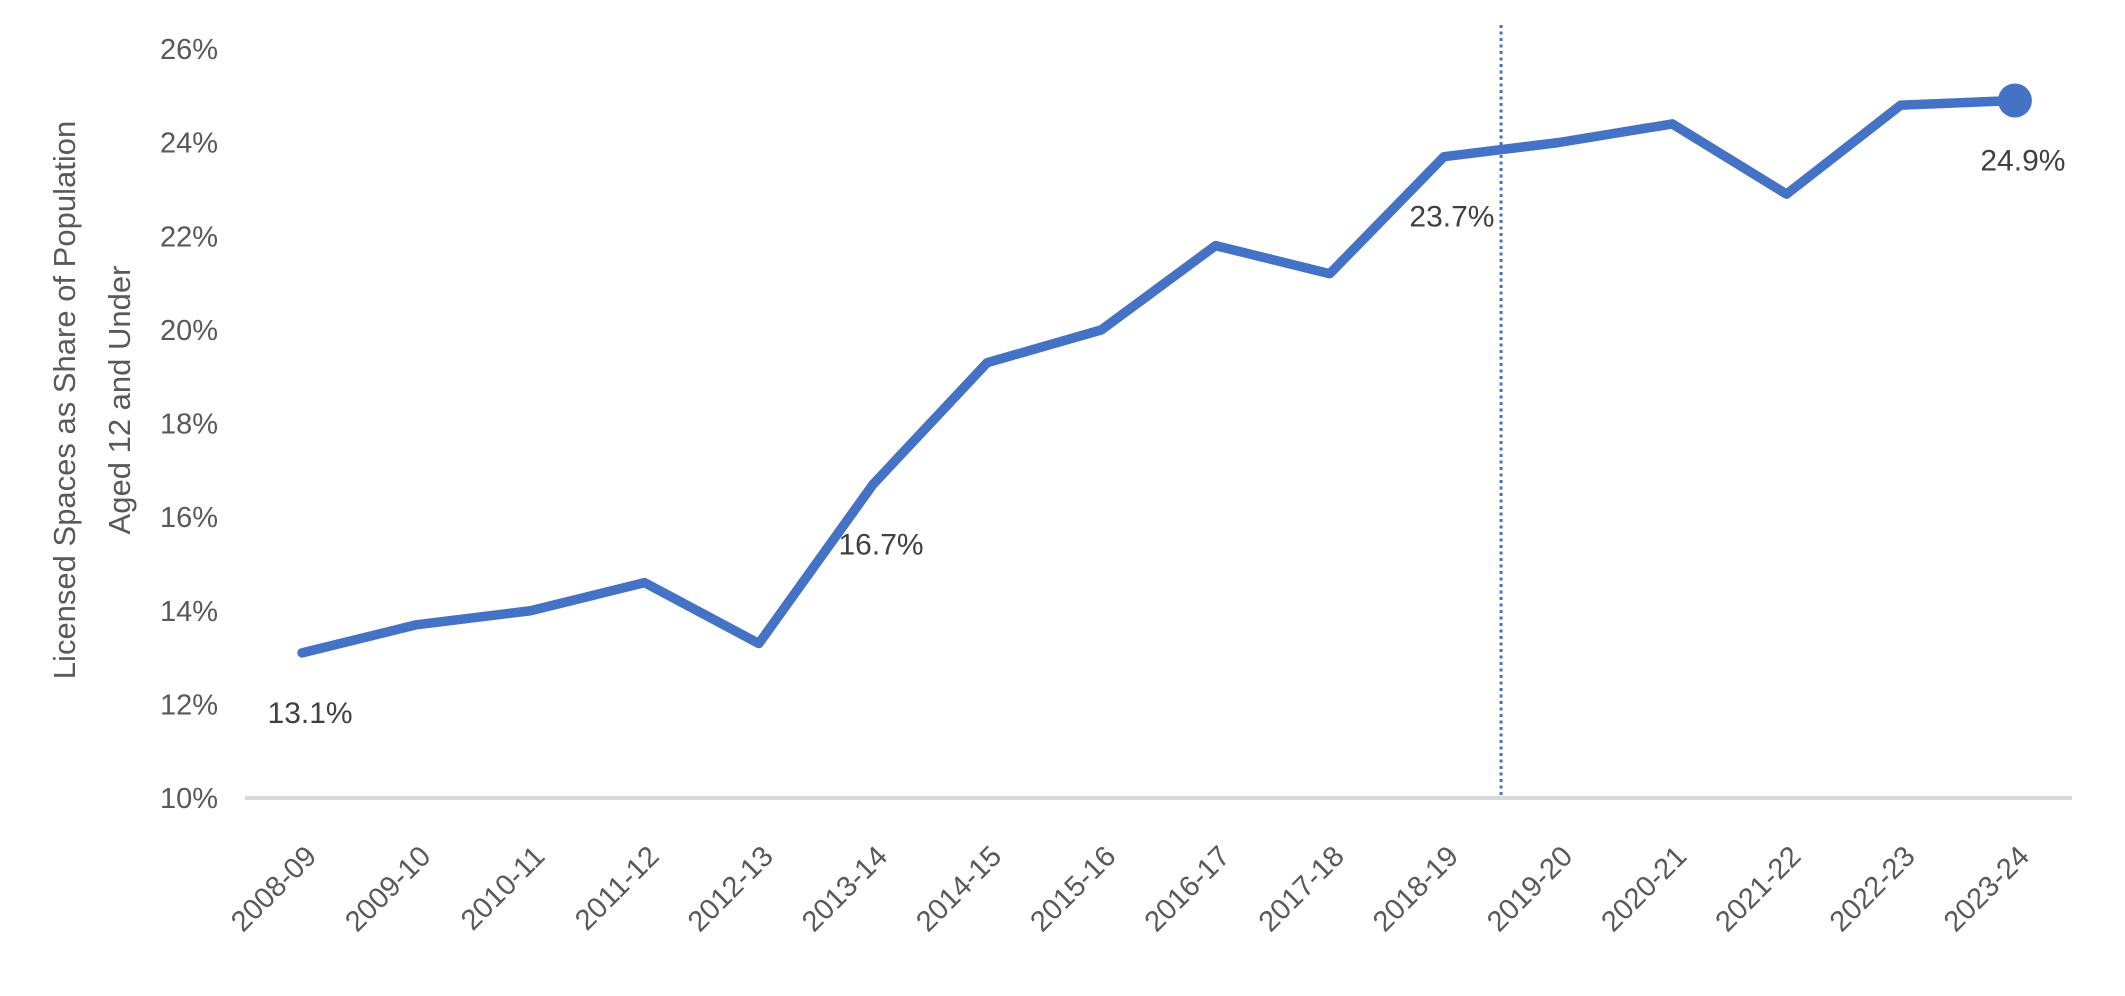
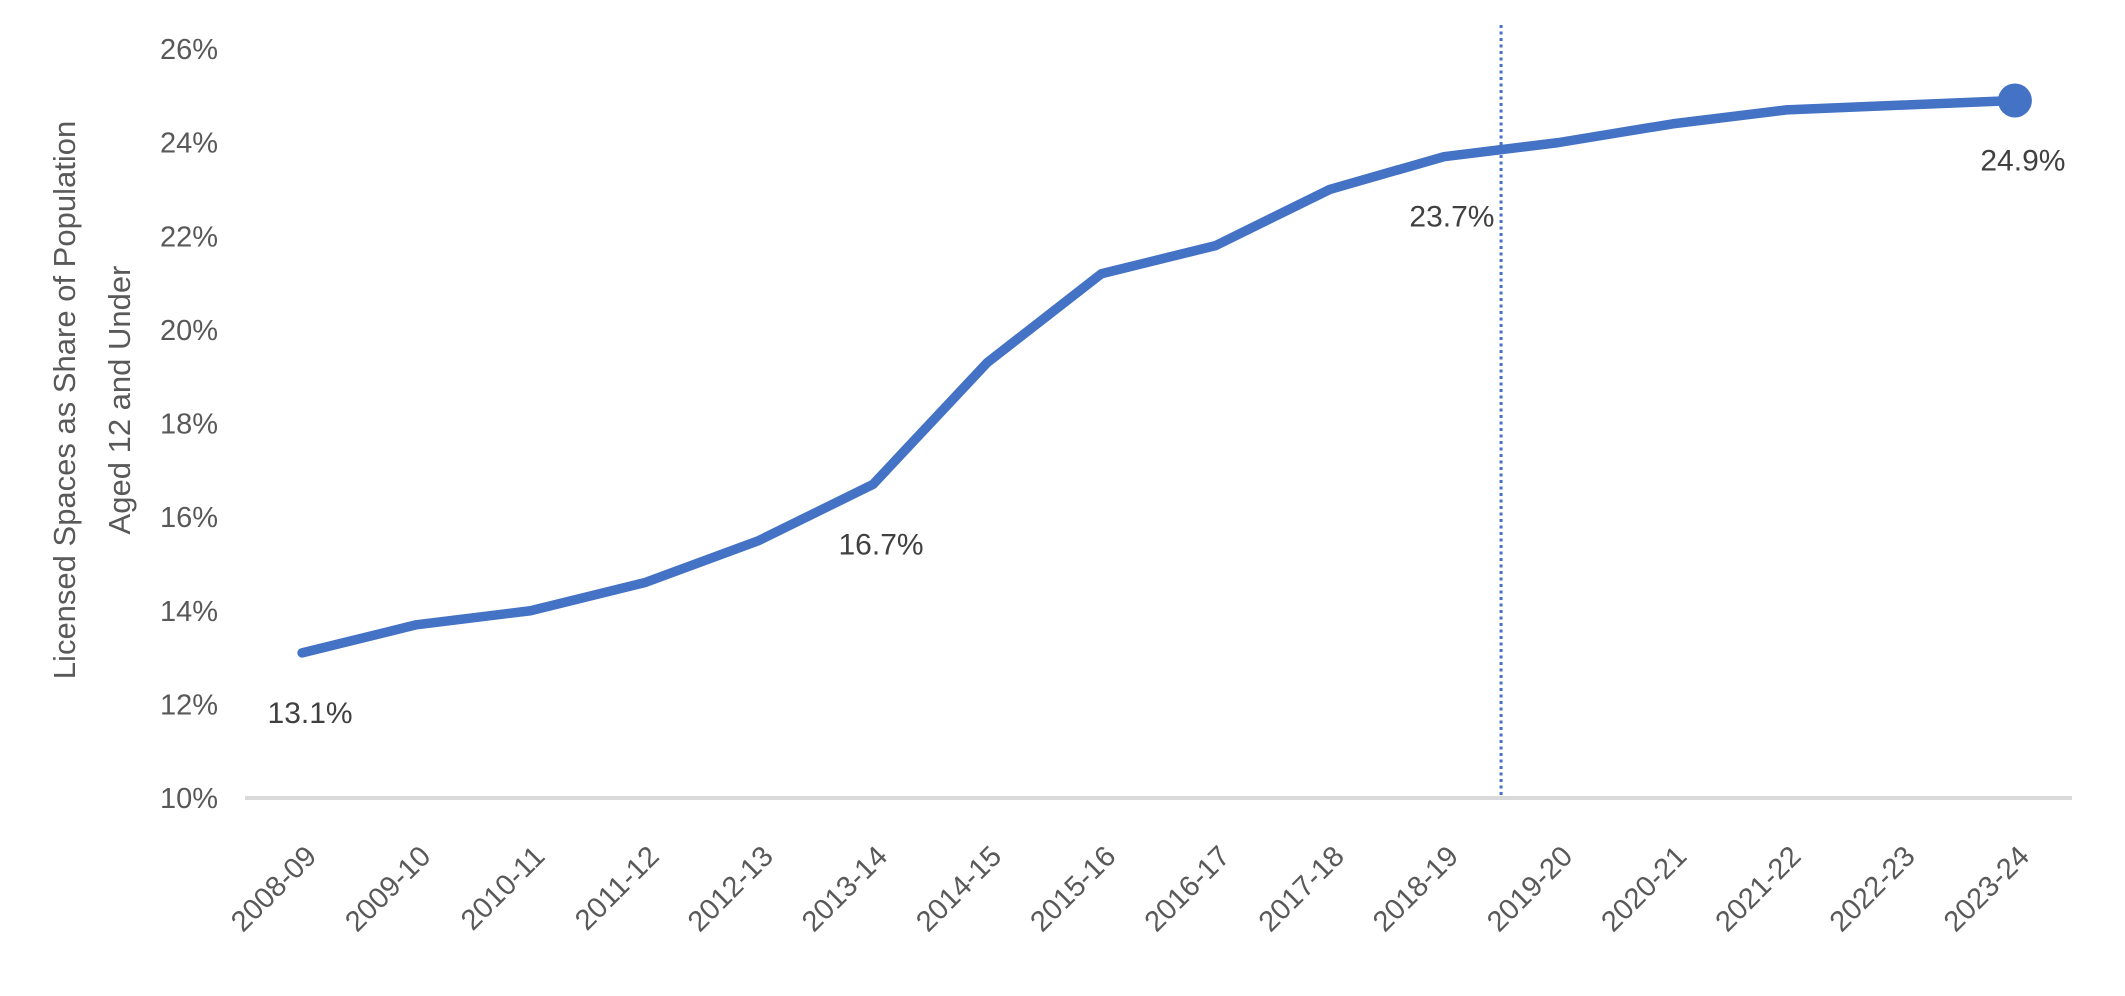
2012-13: 13.3% -> 15.5%
2015-16: 20.0% -> 21.2%
2017-18: 21.2% -> 23.0%
2021-22: 22.9% -> 24.7%
